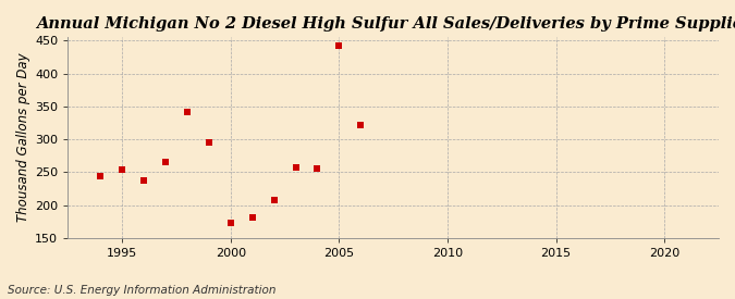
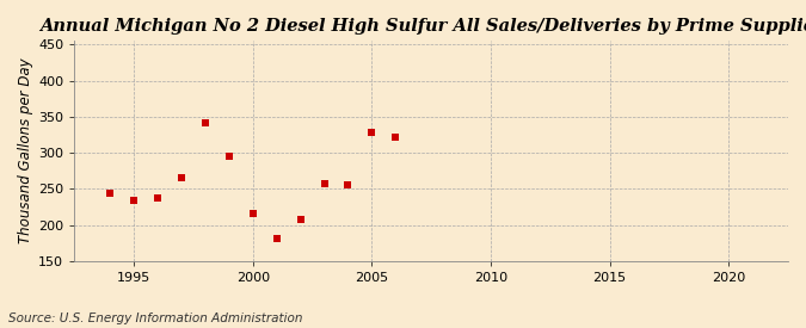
1995: 254 -> 234
2000: 173 -> 216
2005: 443 -> 328
